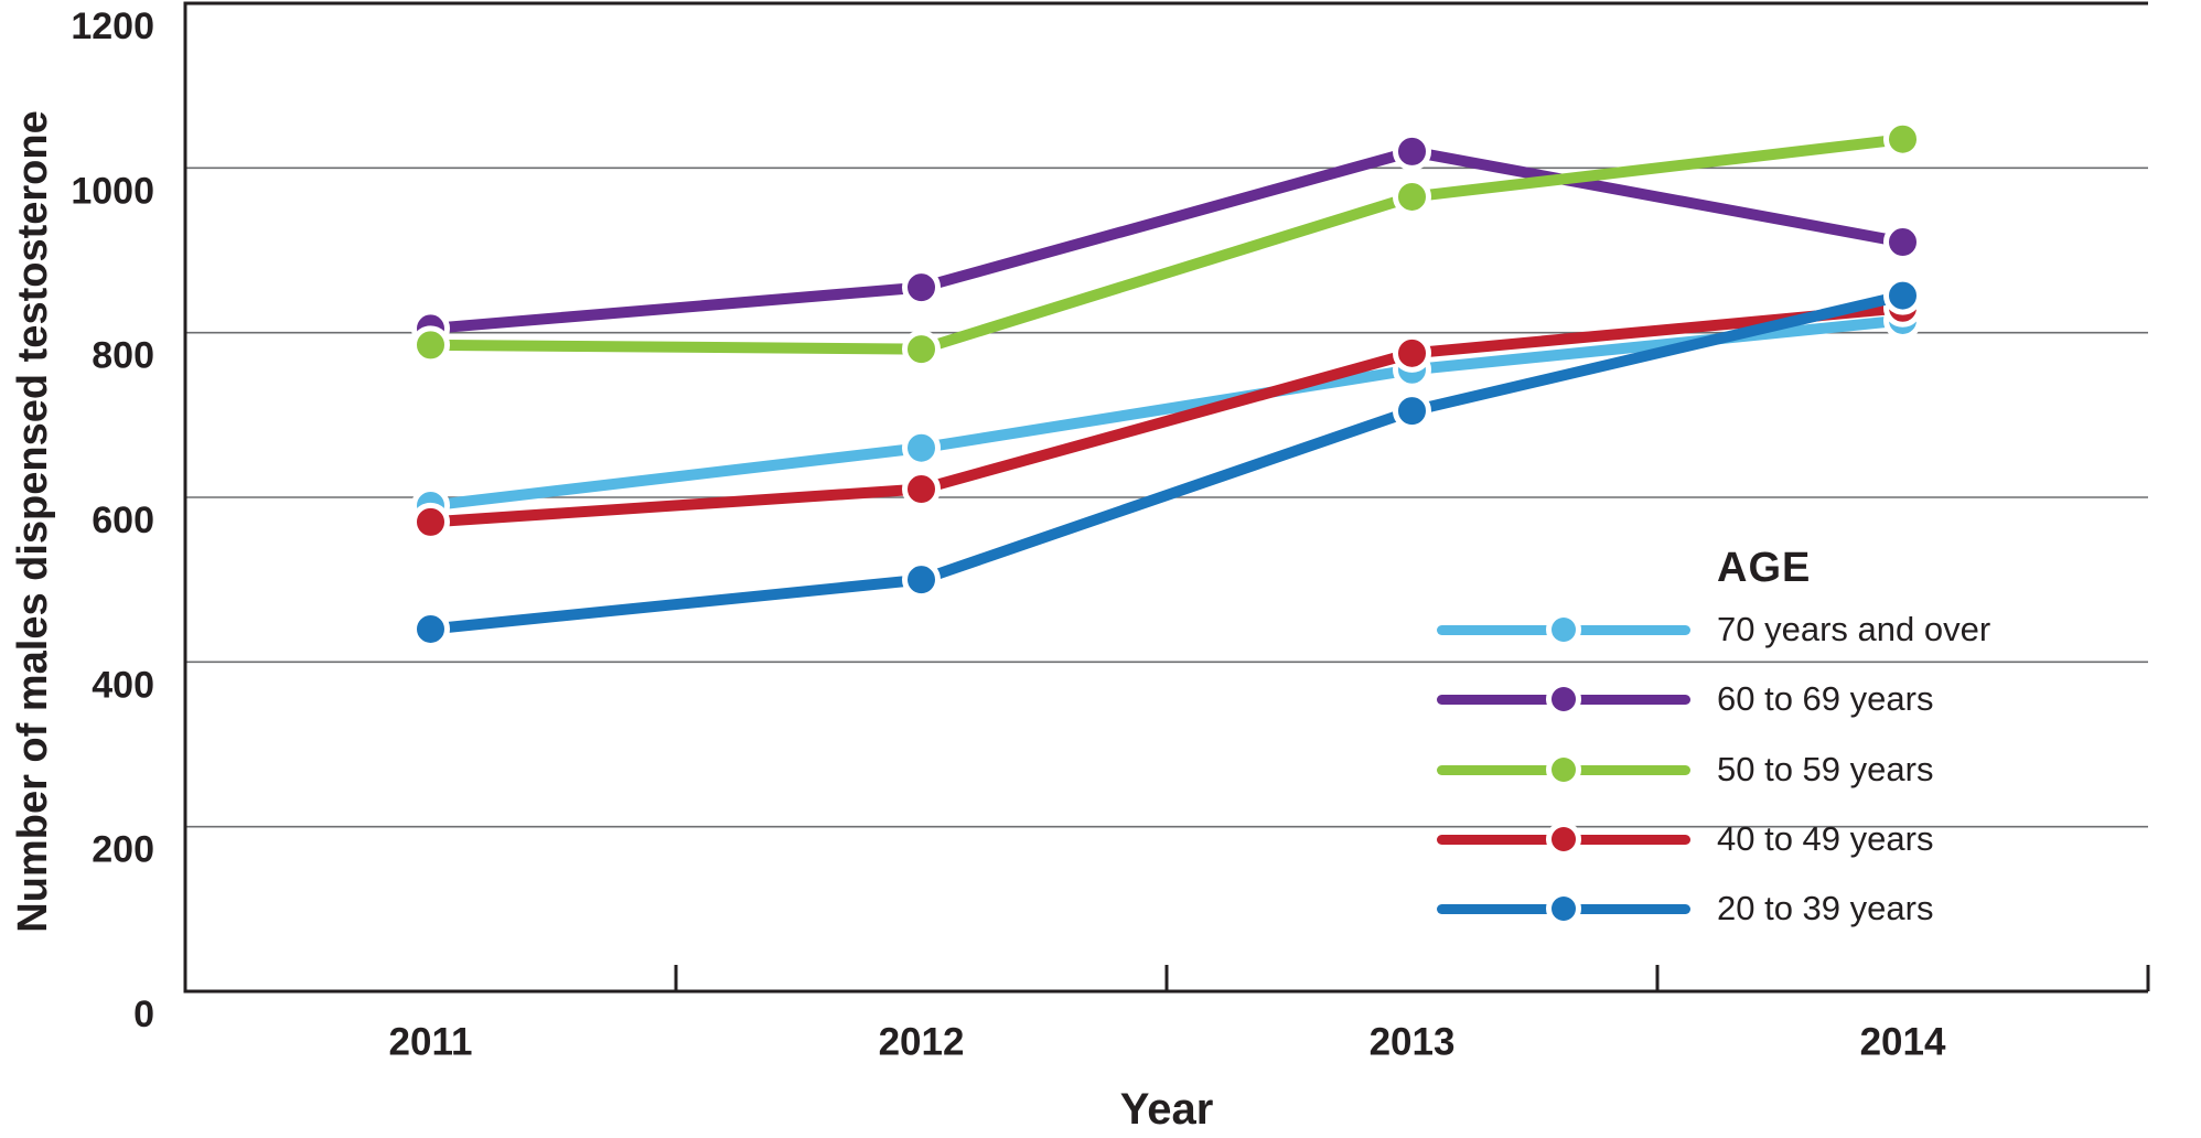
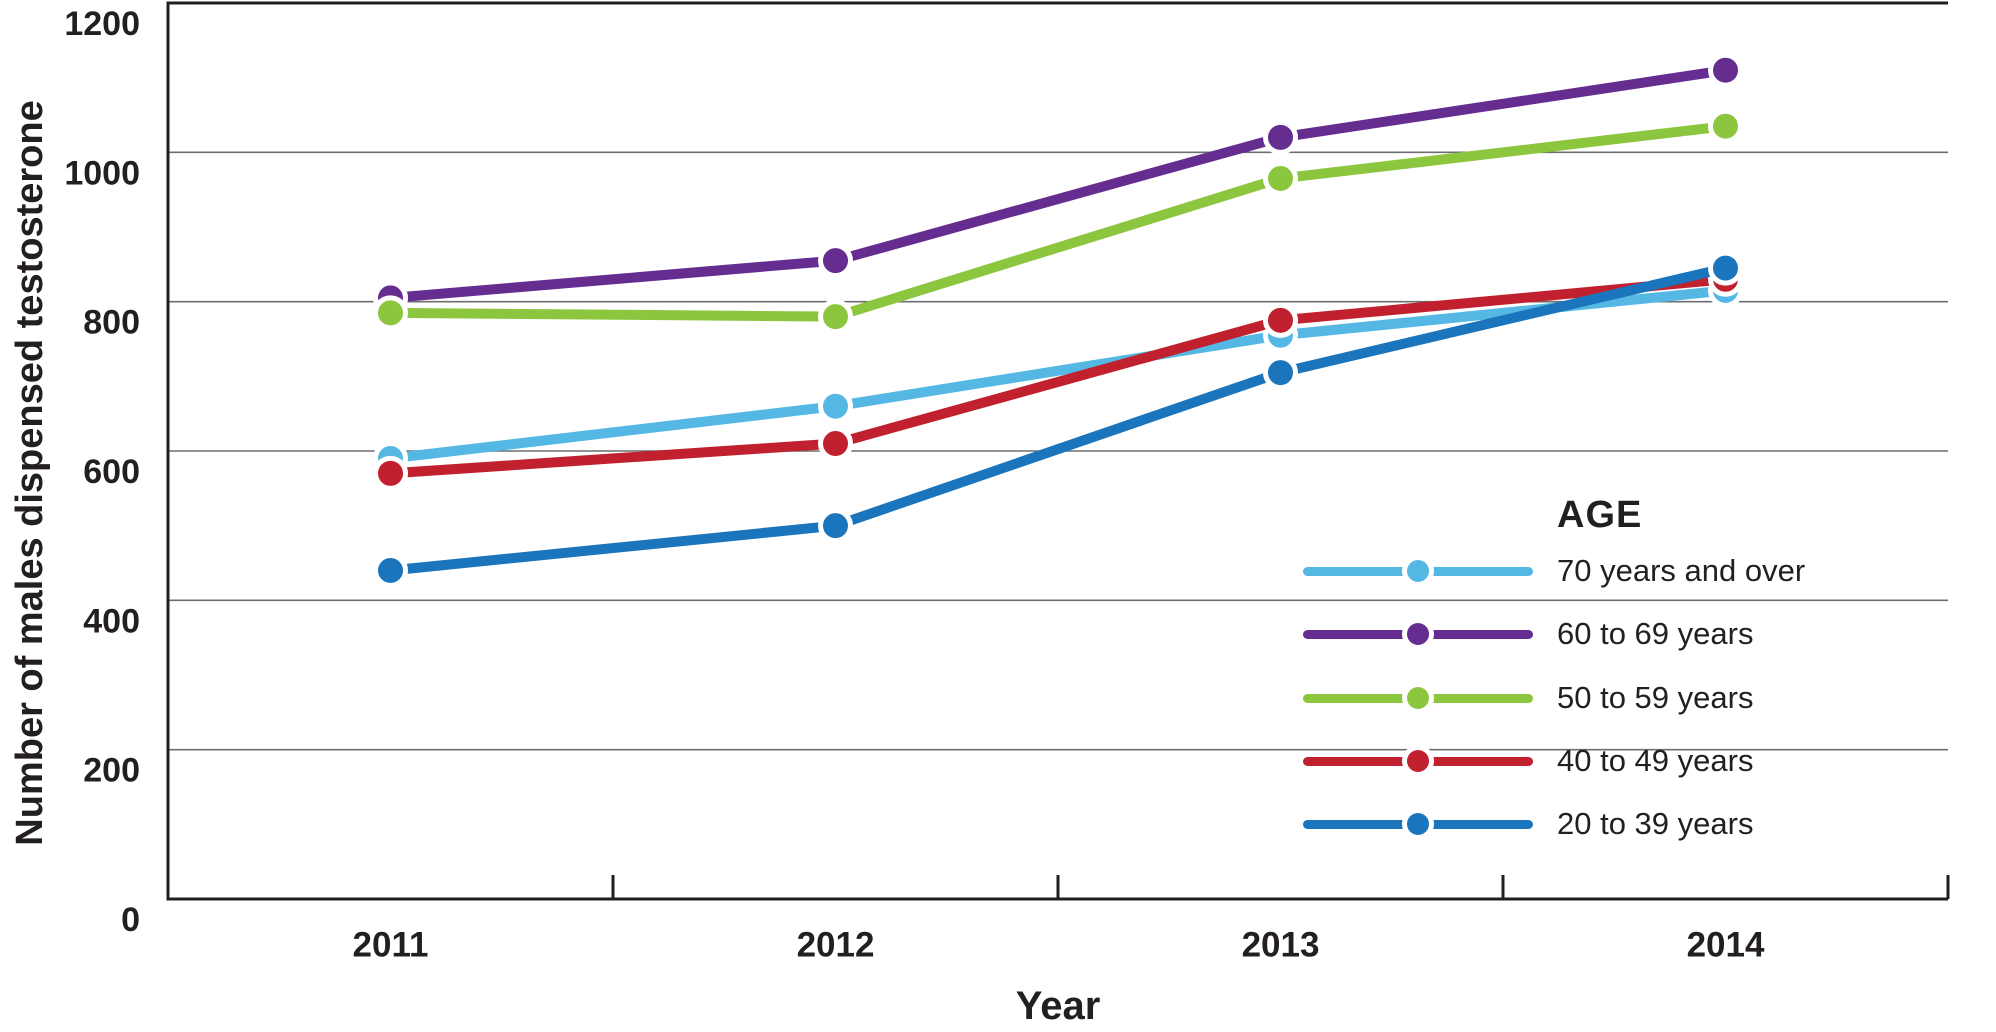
60 to 69 years/2014: 910 -> 1110
